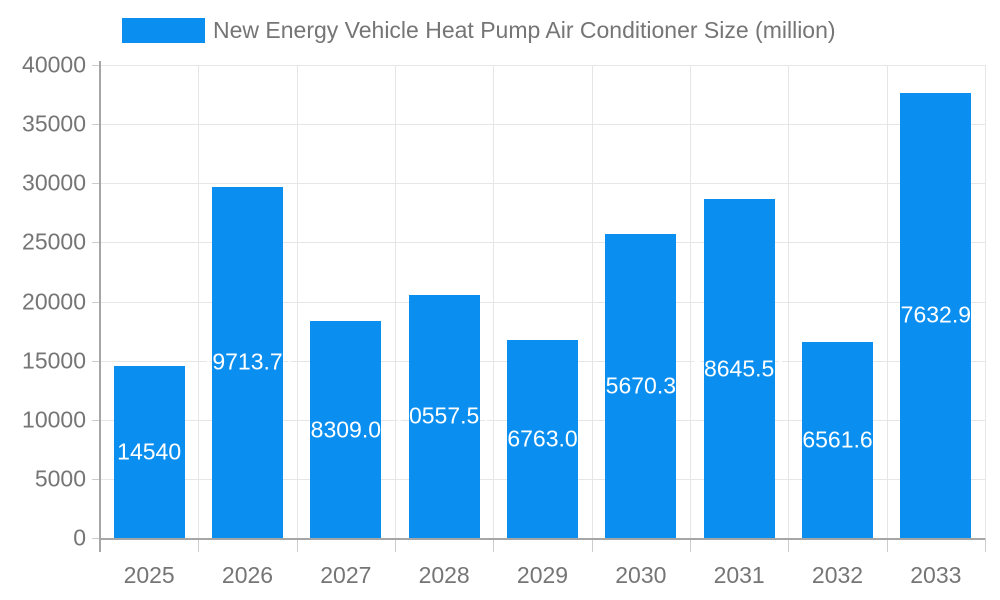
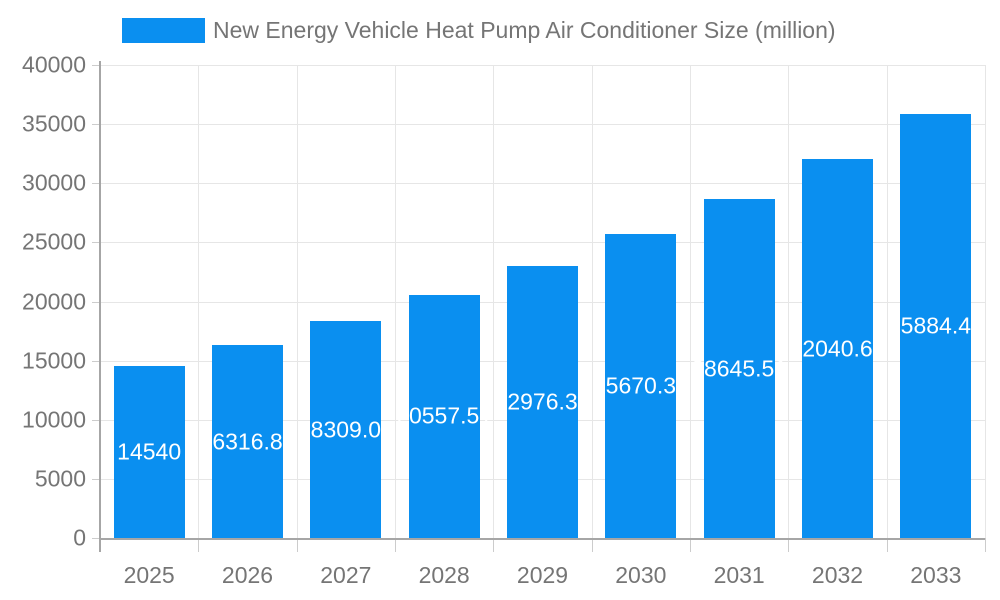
2026: 29713.71 -> 16316.88
2029: 16763.01 -> 22976.39
2032: 16561.64 -> 32040.62
2033: 37632.91 -> 35884.48
